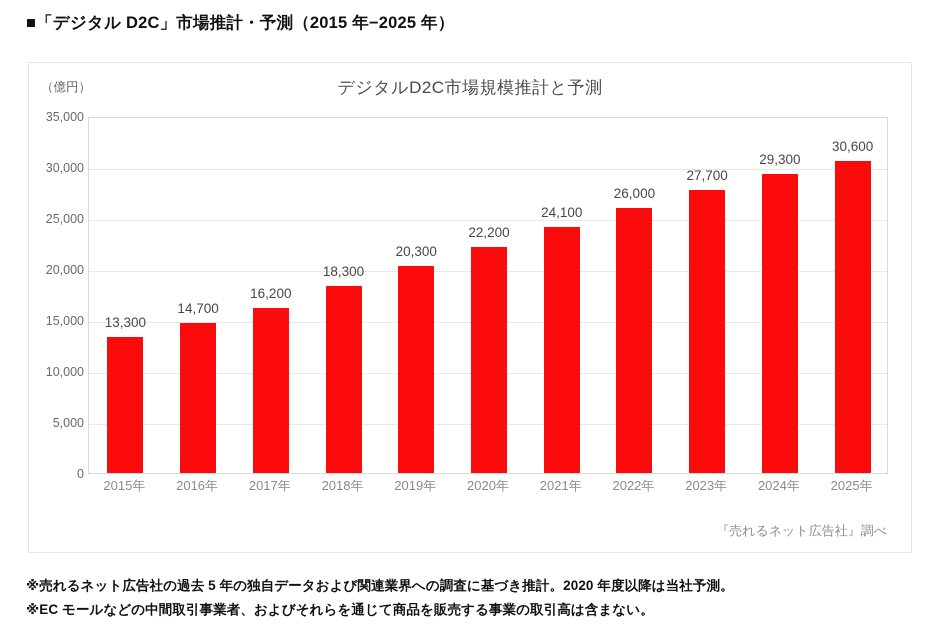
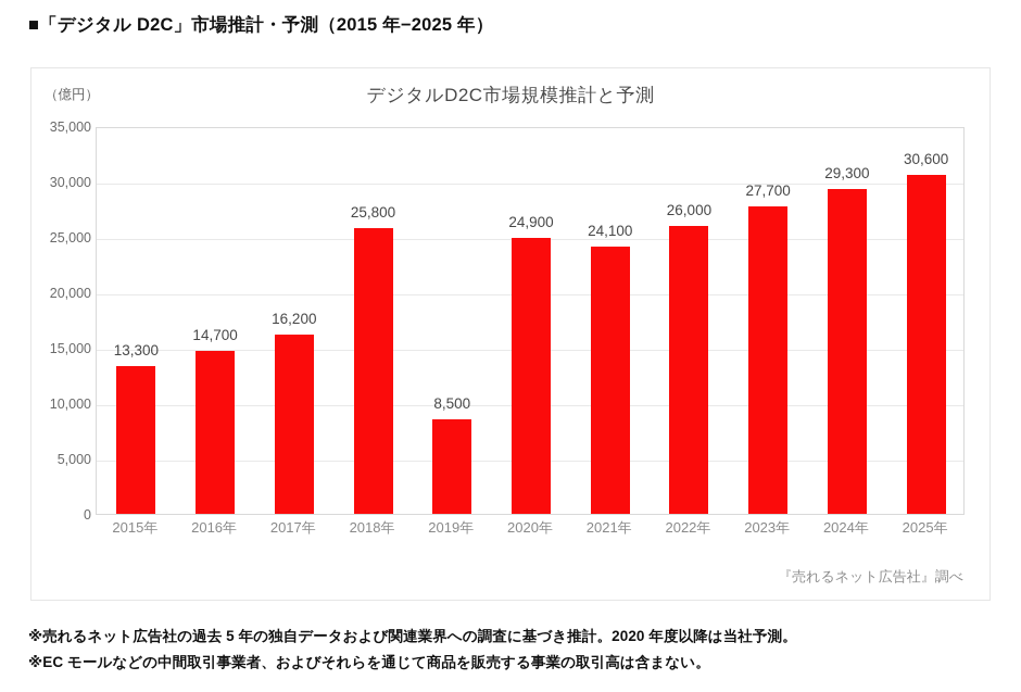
2018年: 18,300 -> 25,800
2019年: 20,300 -> 8,500
2020年: 22,200 -> 24,900
